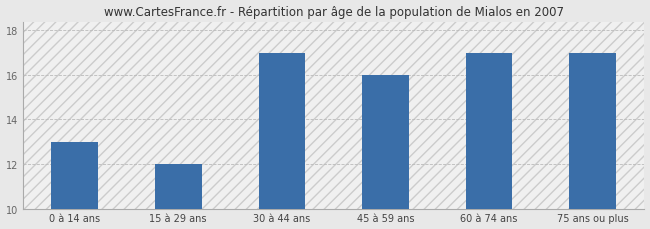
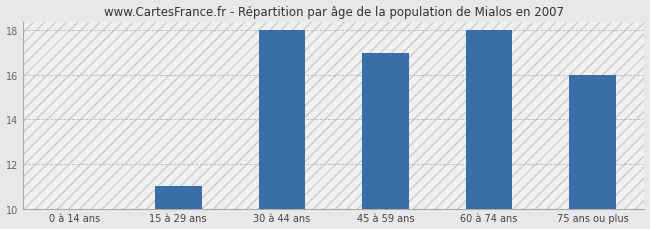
0 à 14 ans: 13 -> 10
15 à 29 ans: 12 -> 11
30 à 44 ans: 17 -> 18
45 à 59 ans: 16 -> 17
60 à 74 ans: 17 -> 18
75 ans ou plus: 17 -> 16
